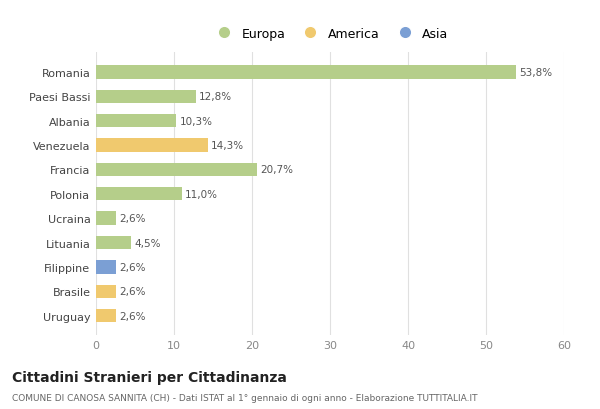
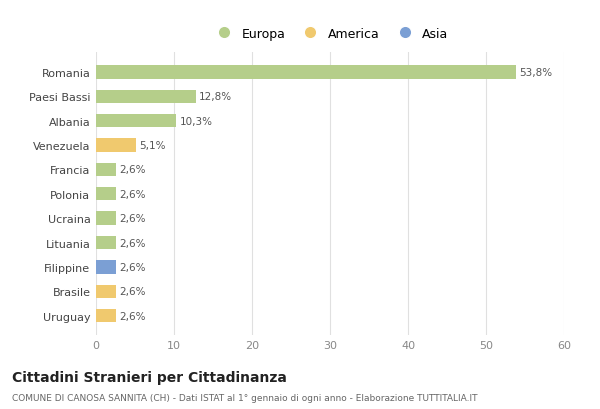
Venezuela: 14,3% -> 5,1%
Francia: 20,7% -> 2,6%
Polonia: 11,0% -> 2,6%
Lituania: 4,5% -> 2,6%
